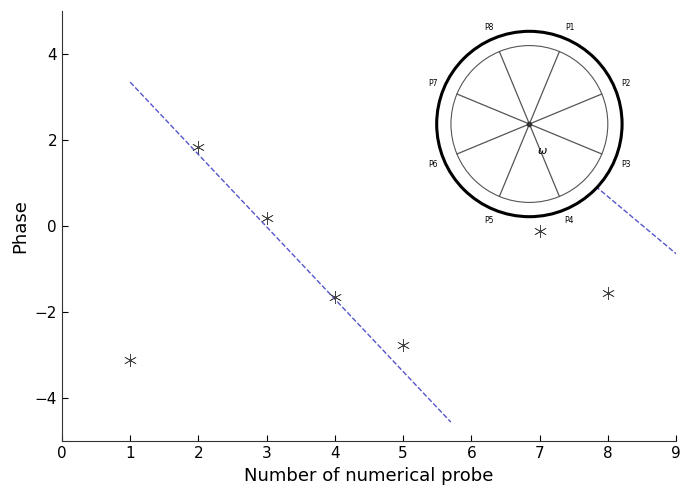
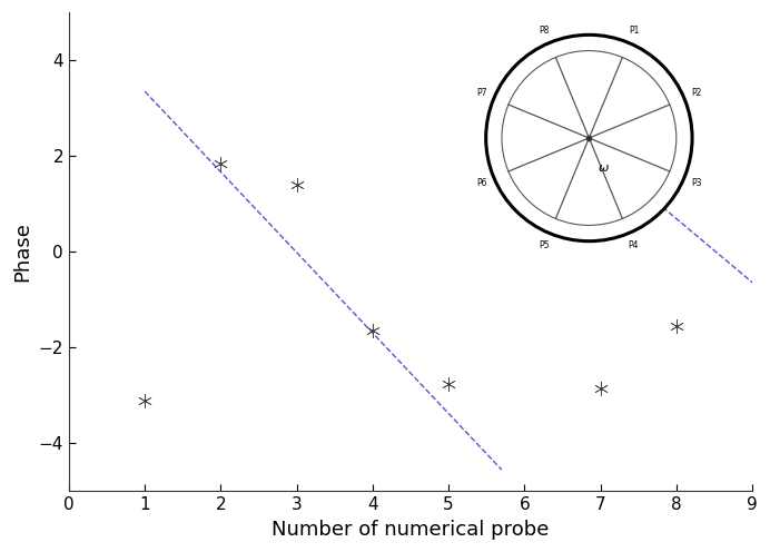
3: 0.20 -> 1.40
7: -0.10 -> -2.85
